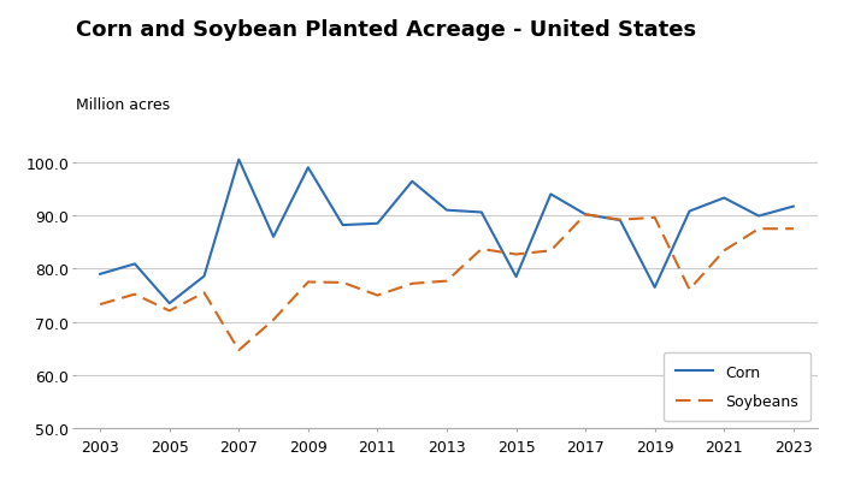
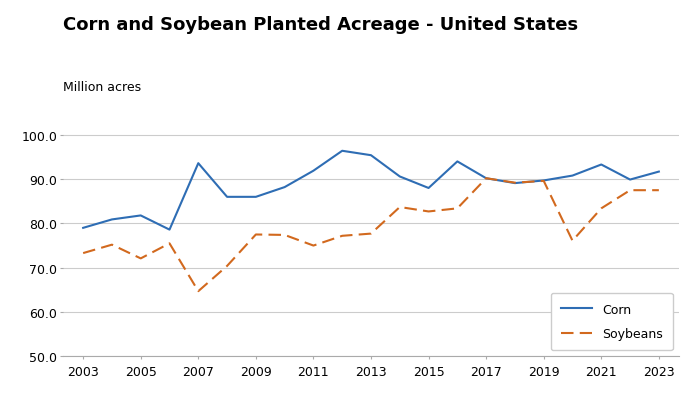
Corn/2005: 73.5 -> 81.8
Corn/2007: 100.5 -> 93.6
Corn/2009: 99.0 -> 86.0
Corn/2011: 88.5 -> 91.9
Corn/2013: 91.0 -> 95.4
Corn/2015: 78.5 -> 88.0
Corn/2019: 76.5 -> 89.7
